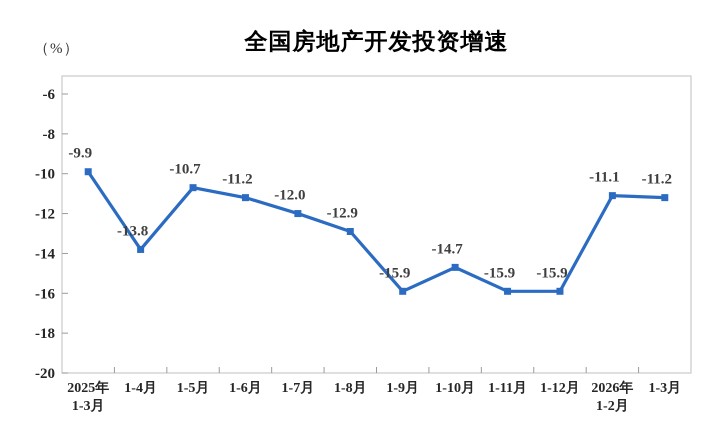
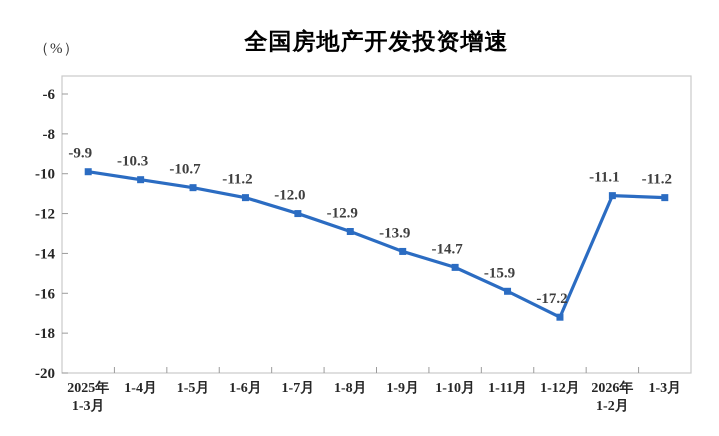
1-4月: -13.8 -> -10.3
1-9月: -15.9 -> -13.9
1-12月: -15.9 -> -17.2
